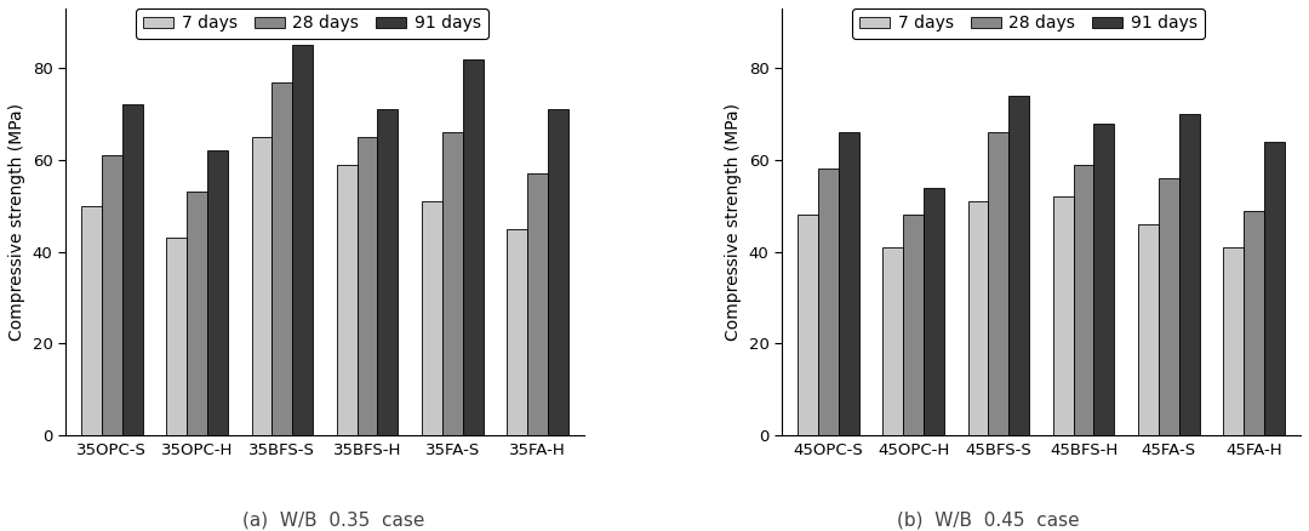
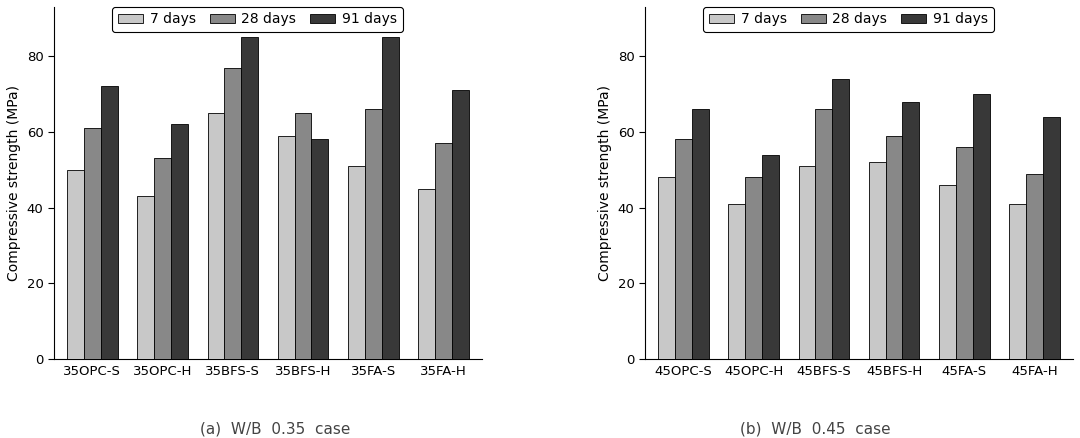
91 days/35BFS-H: 71 -> 58
91 days/35FA-S: 82 -> 85
